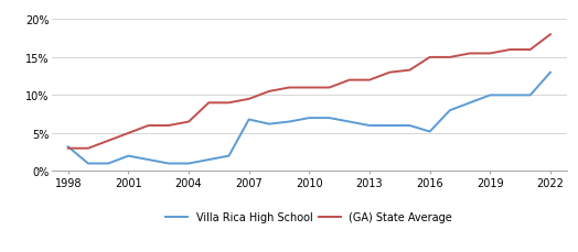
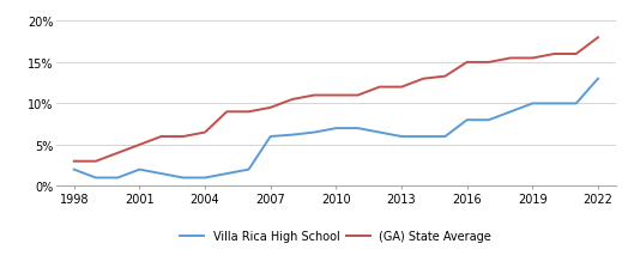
Villa Rica High School/1998: 3.2% -> 2.0%
Villa Rica High School/2007: 6.8% -> 6.0%
Villa Rica High School/2016: 5.2% -> 8.0%
